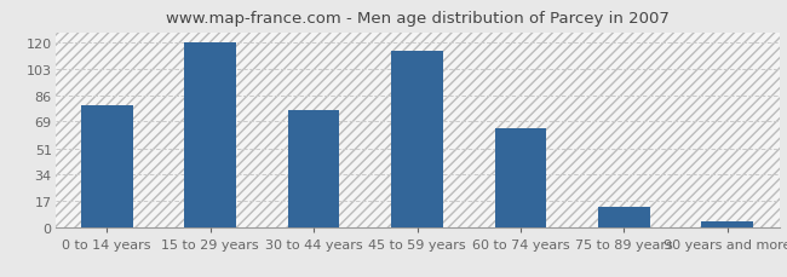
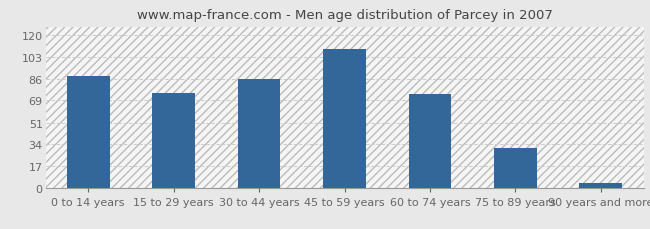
0 to 14 years: 79 -> 88
15 to 29 years: 120 -> 75
30 to 44 years: 76 -> 86
45 to 59 years: 115 -> 109
60 to 74 years: 64 -> 74
75 to 89 years: 13 -> 31
